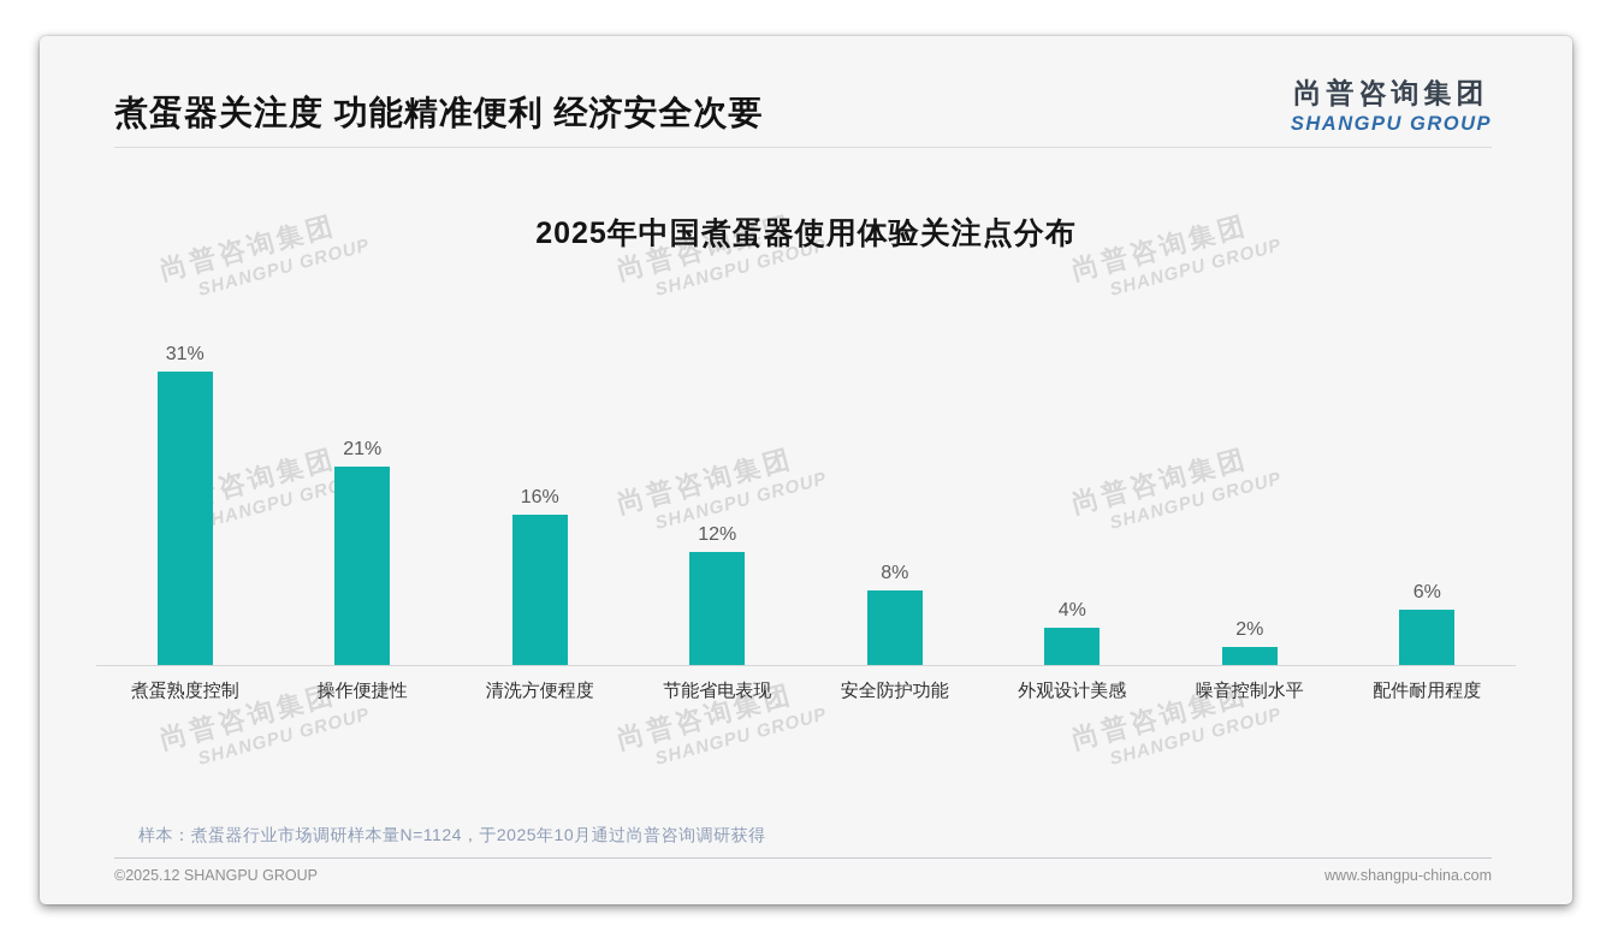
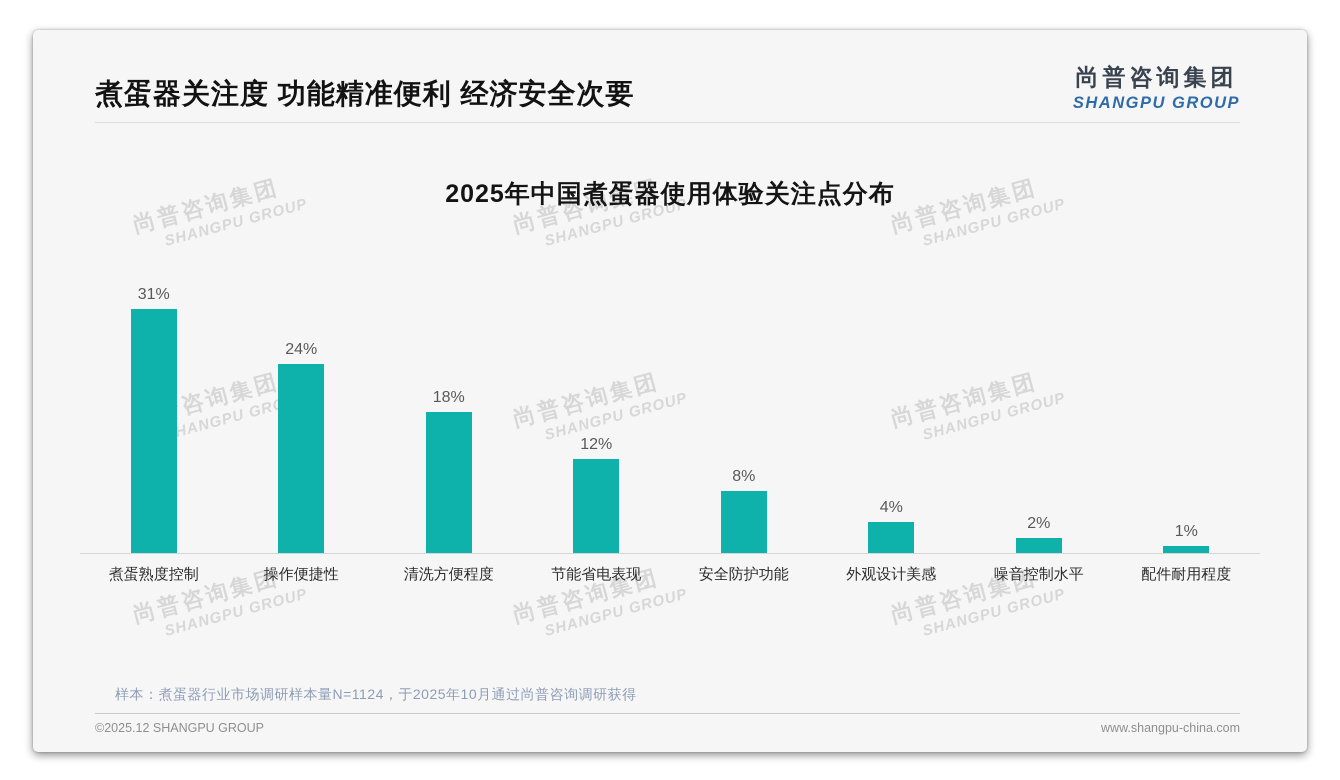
操作便捷性: 21% -> 24%
清洗方便程度: 16% -> 18%
配件耐用程度: 6% -> 1%
